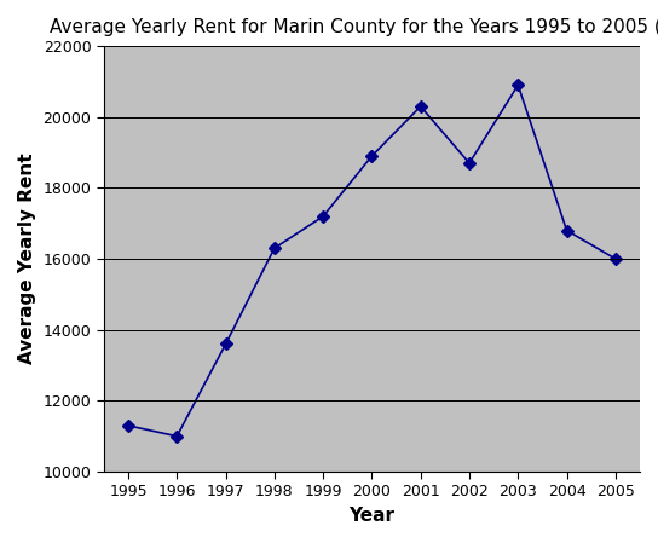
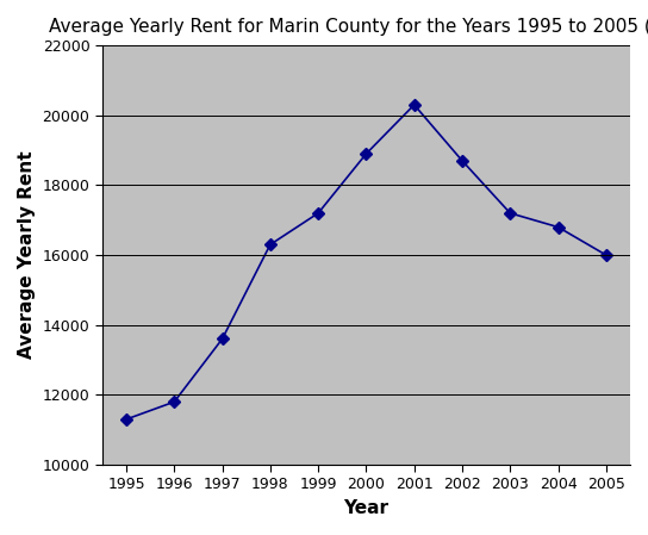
1996: 11000 -> 11800
2003: 20900 -> 17200
